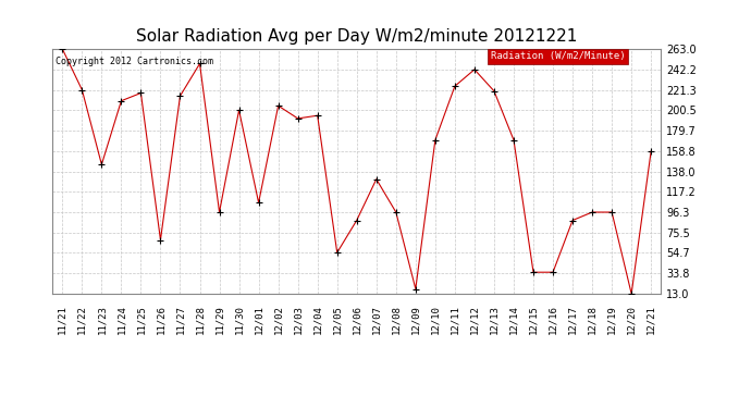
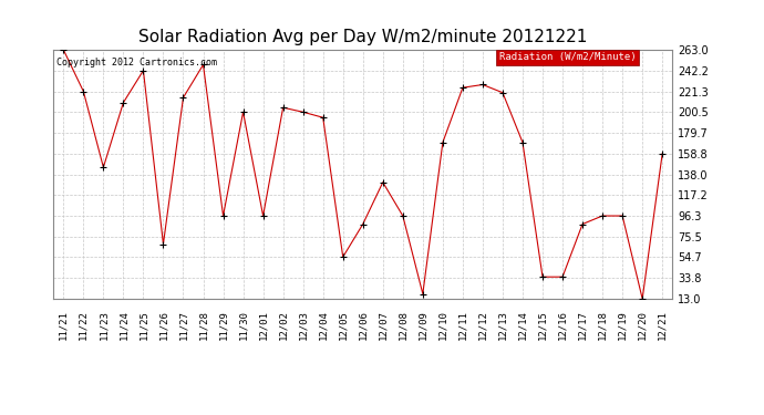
11/25: 218 -> 242
12/01: 106 -> 96
12/03: 192 -> 200
12/12: 242 -> 228
